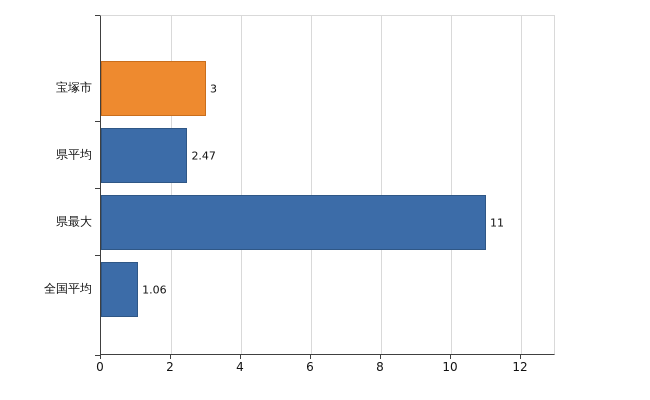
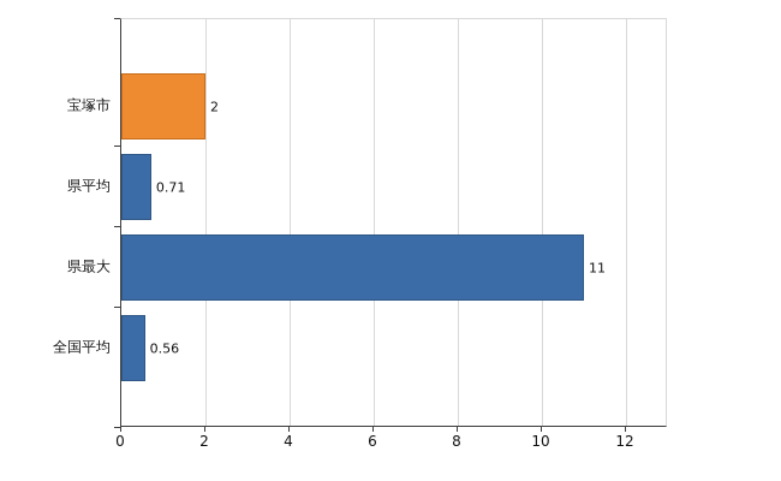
宝塚市: 3 -> 2
県平均: 2.47 -> 0.71
全国平均: 1.06 -> 0.56
